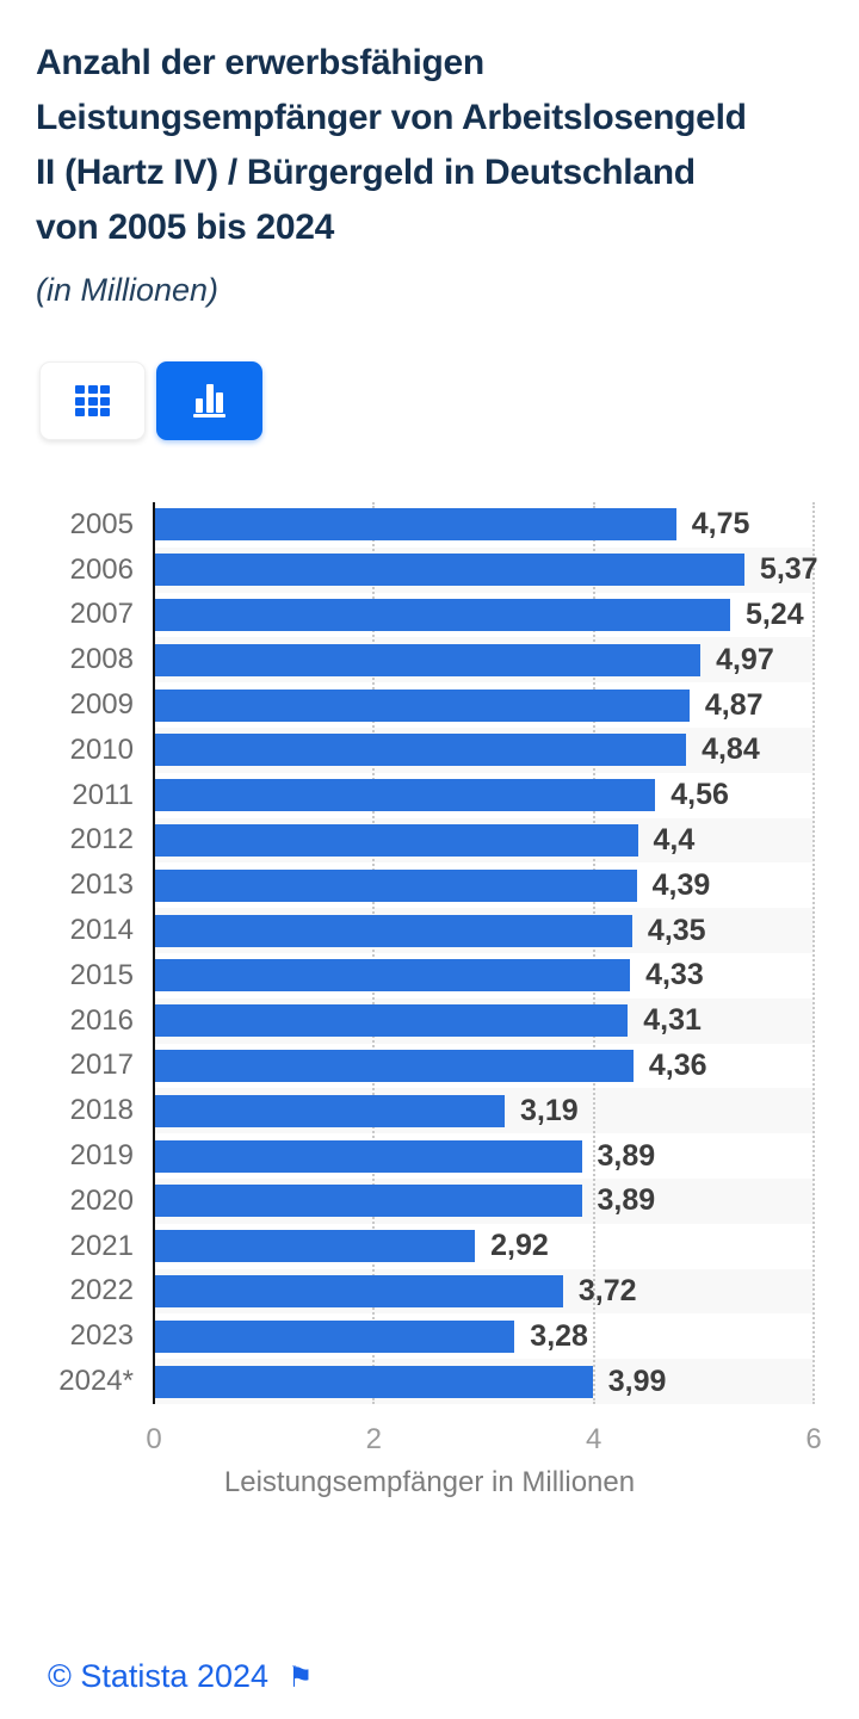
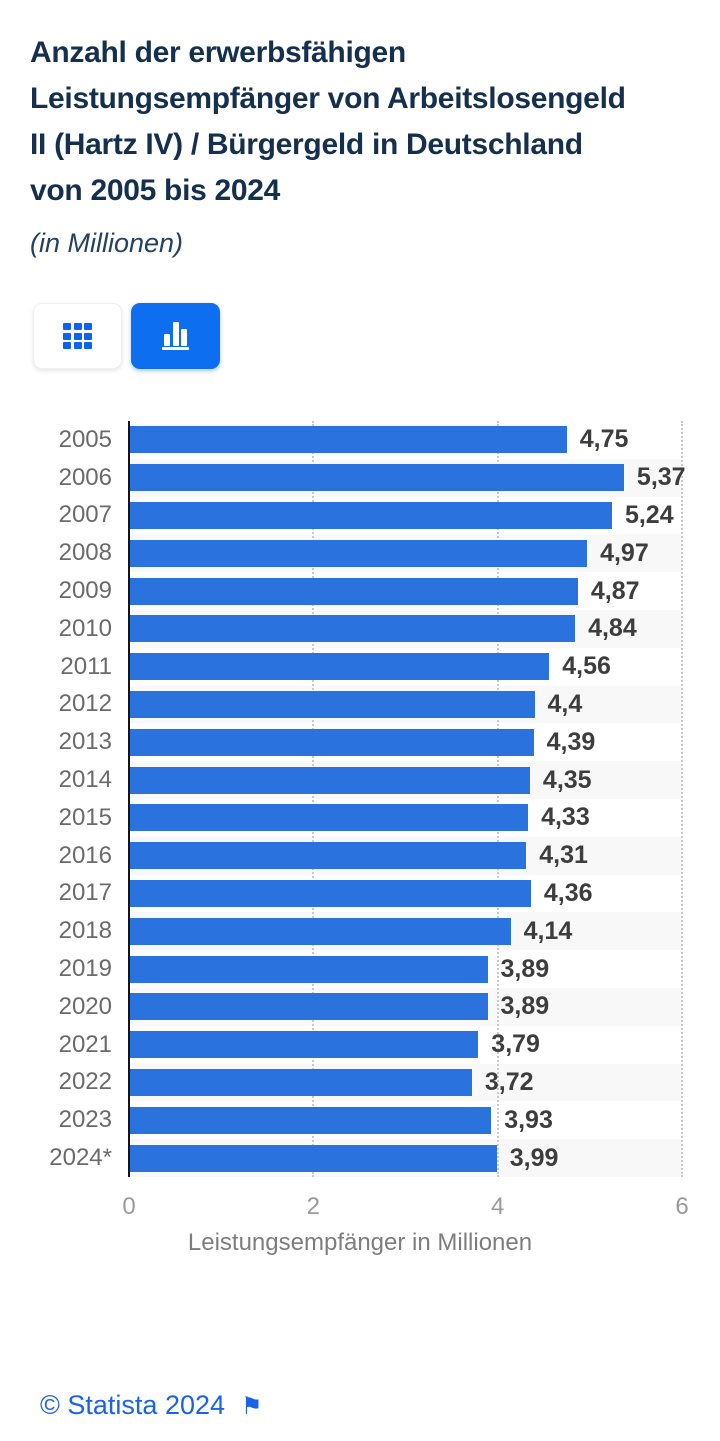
2018: 3,19 -> 4,14
2021: 2,92 -> 3,79
2023: 3,28 -> 3,93
